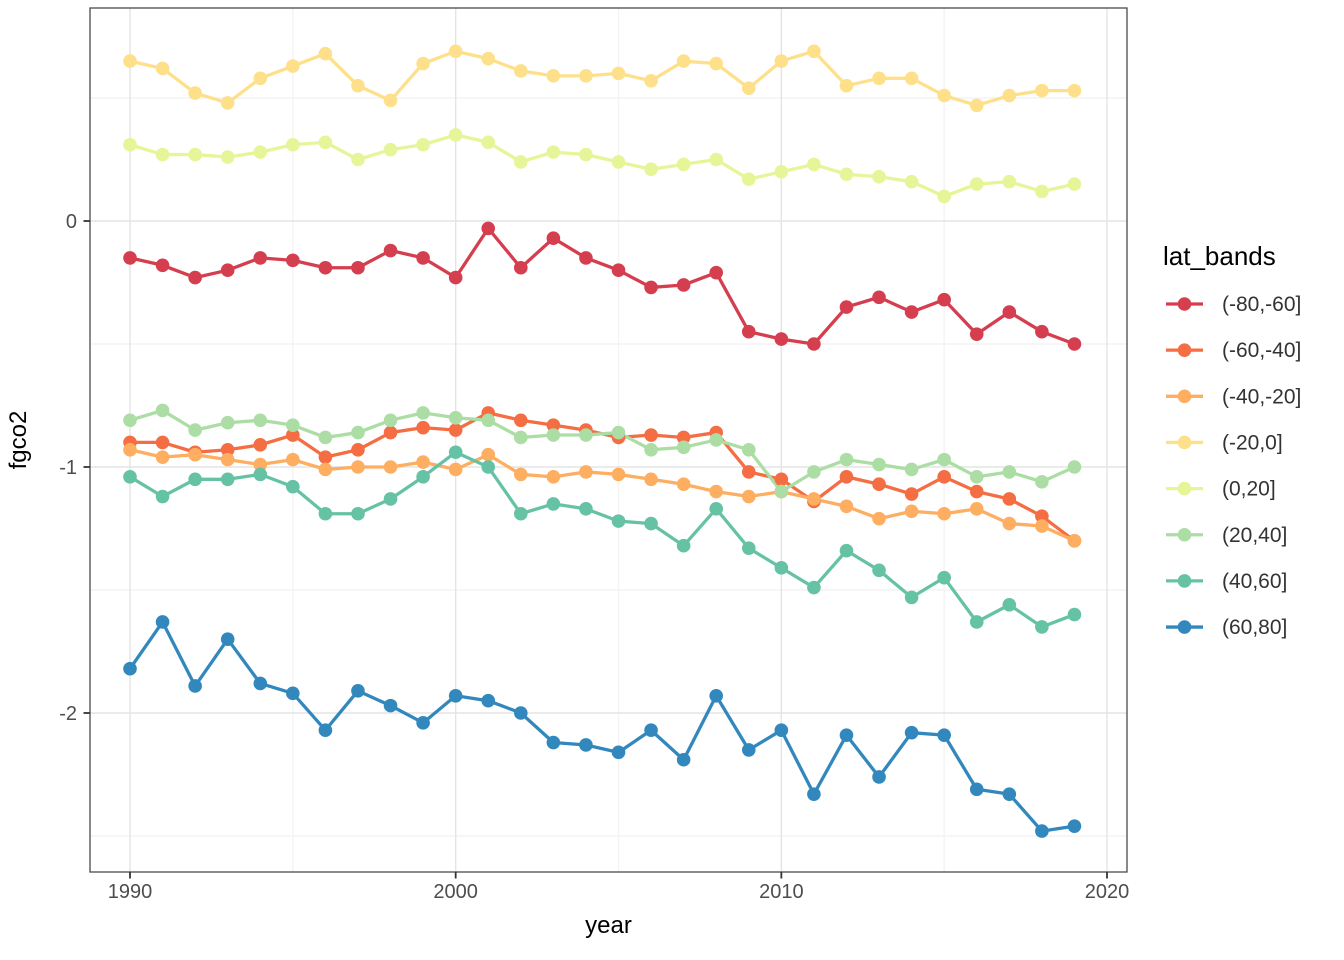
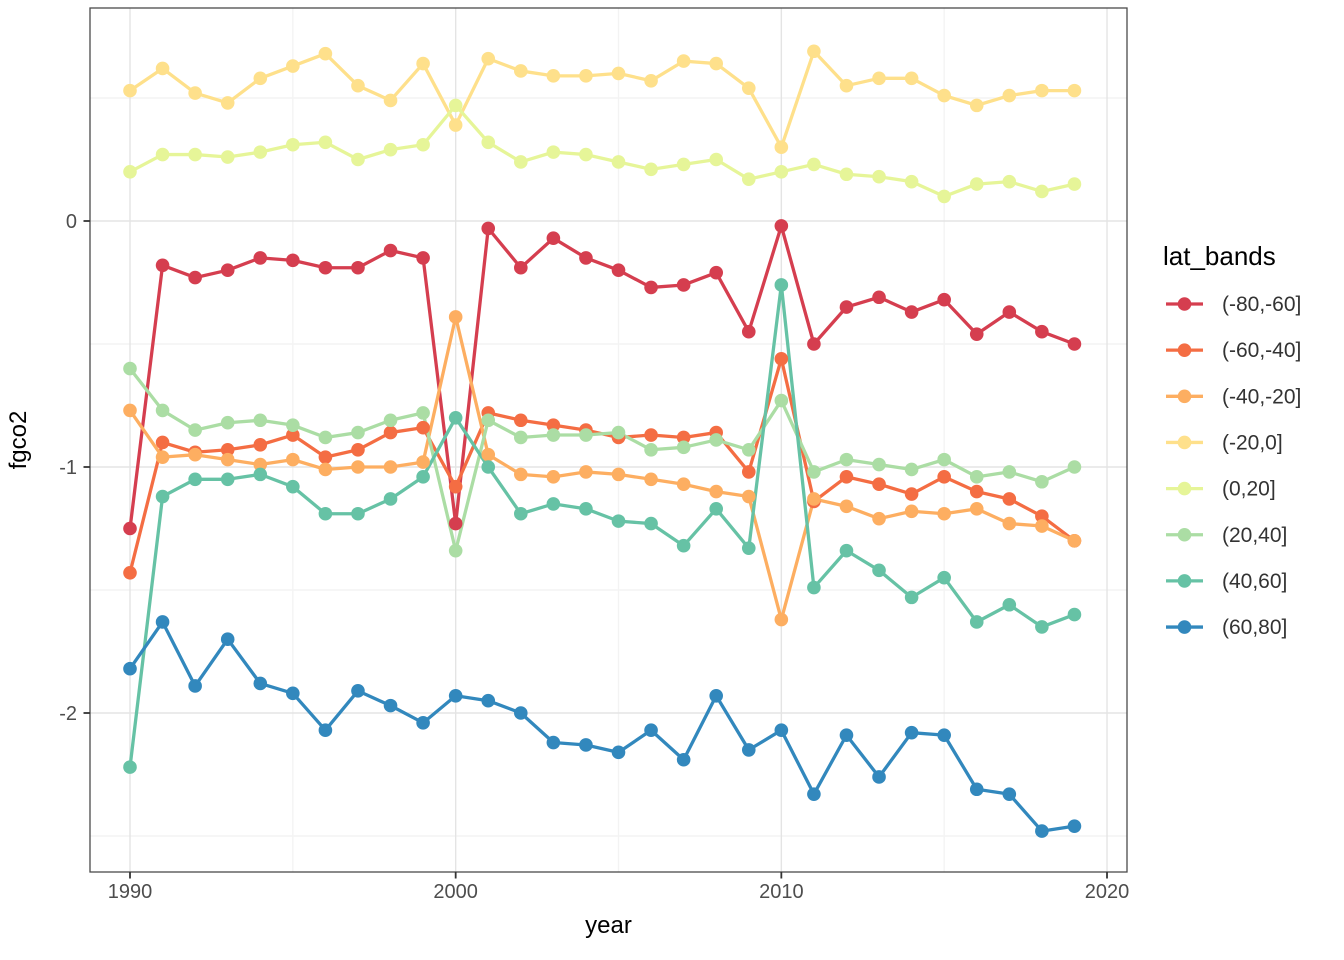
(-80,-60]/1990: -0.15 -> -1.25
(-60,-40]/1990: -0.90 -> -1.43
(-40,-20]/1990: -0.93 -> -0.77
(-20,0]/1990: 0.65 -> 0.53
(0,20]/1990: 0.31 -> 0.20
(20,40]/1990: -0.81 -> -0.60
(40,60]/1990: -1.04 -> -2.22
(-80,-60]/2000: -0.23 -> -1.23
(-60,-40]/2000: -0.85 -> -1.08
(-40,-20]/2000: -1.01 -> -0.39
(-20,0]/2000: 0.69 -> 0.39
(0,20]/2000: 0.35 -> 0.47
(20,40]/2000: -0.80 -> -1.34
(40,60]/2000: -0.94 -> -0.80
(-80,-60]/2010: -0.48 -> -0.02
(-60,-40]/2010: -1.05 -> -0.56
(-40,-20]/2010: -1.10 -> -1.62
(-20,0]/2010: 0.65 -> 0.30
(20,40]/2010: -1.10 -> -0.73
(40,60]/2010: -1.41 -> -0.26
